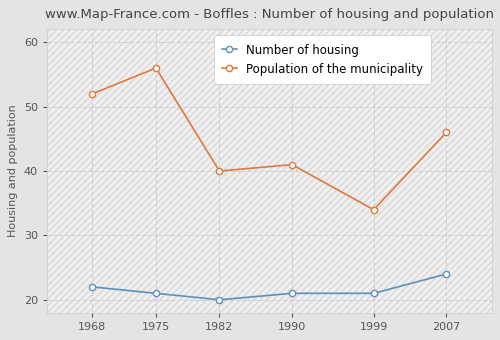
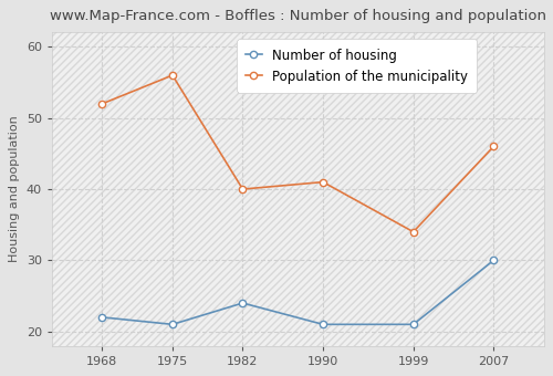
Number of housing/1982: 20 -> 24
Number of housing/2007: 24 -> 30
